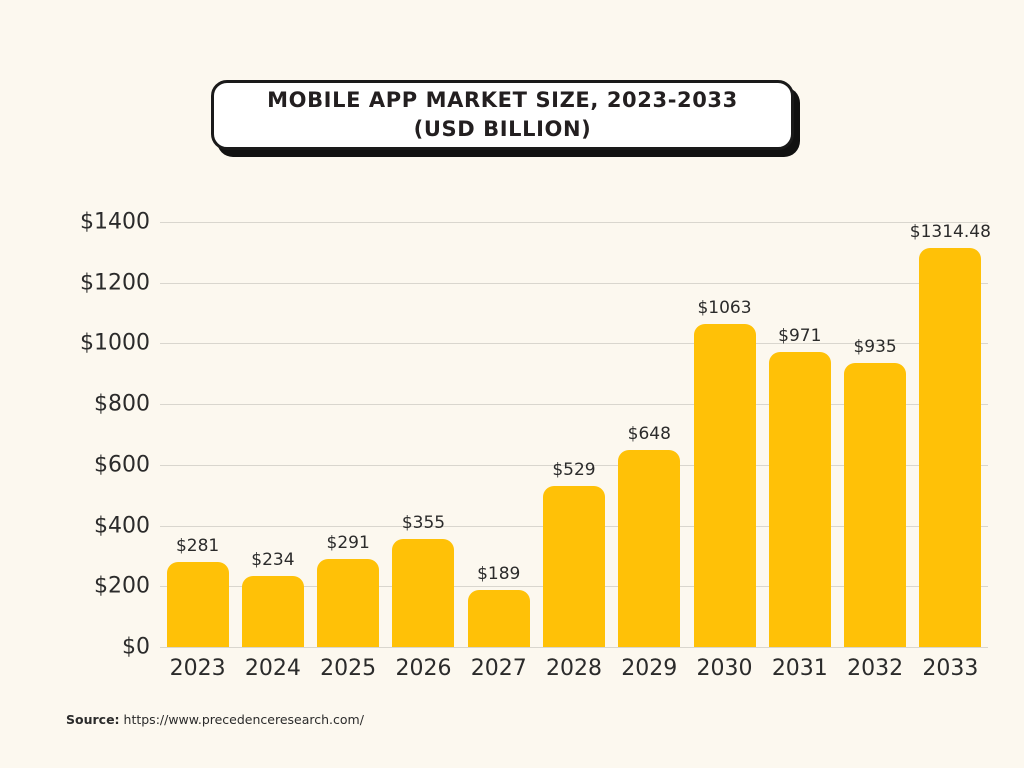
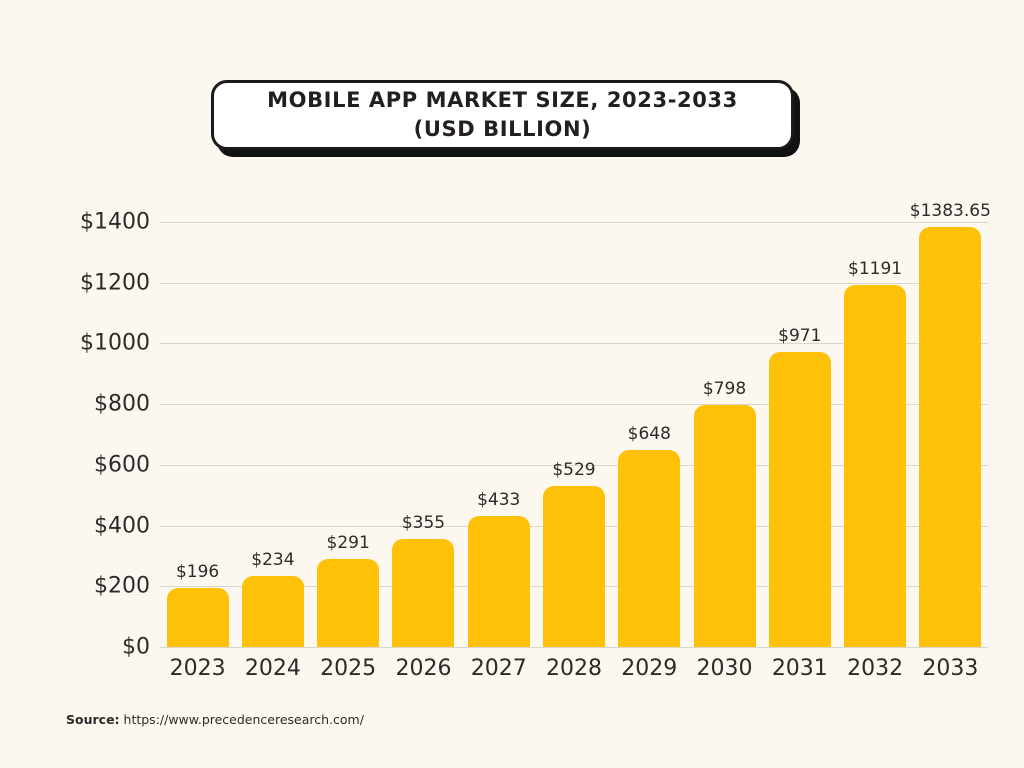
2023: $281 -> $196
2027: $189 -> $433
2030: $1063 -> $798
2032: $935 -> $1191
2033: $1314.48 -> $1383.65
